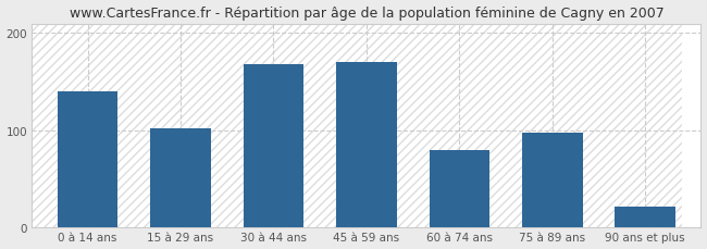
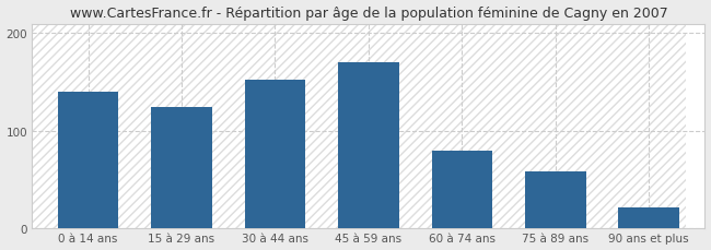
15 à 29 ans: 102 -> 125
30 à 44 ans: 168 -> 152
75 à 89 ans: 98 -> 58
